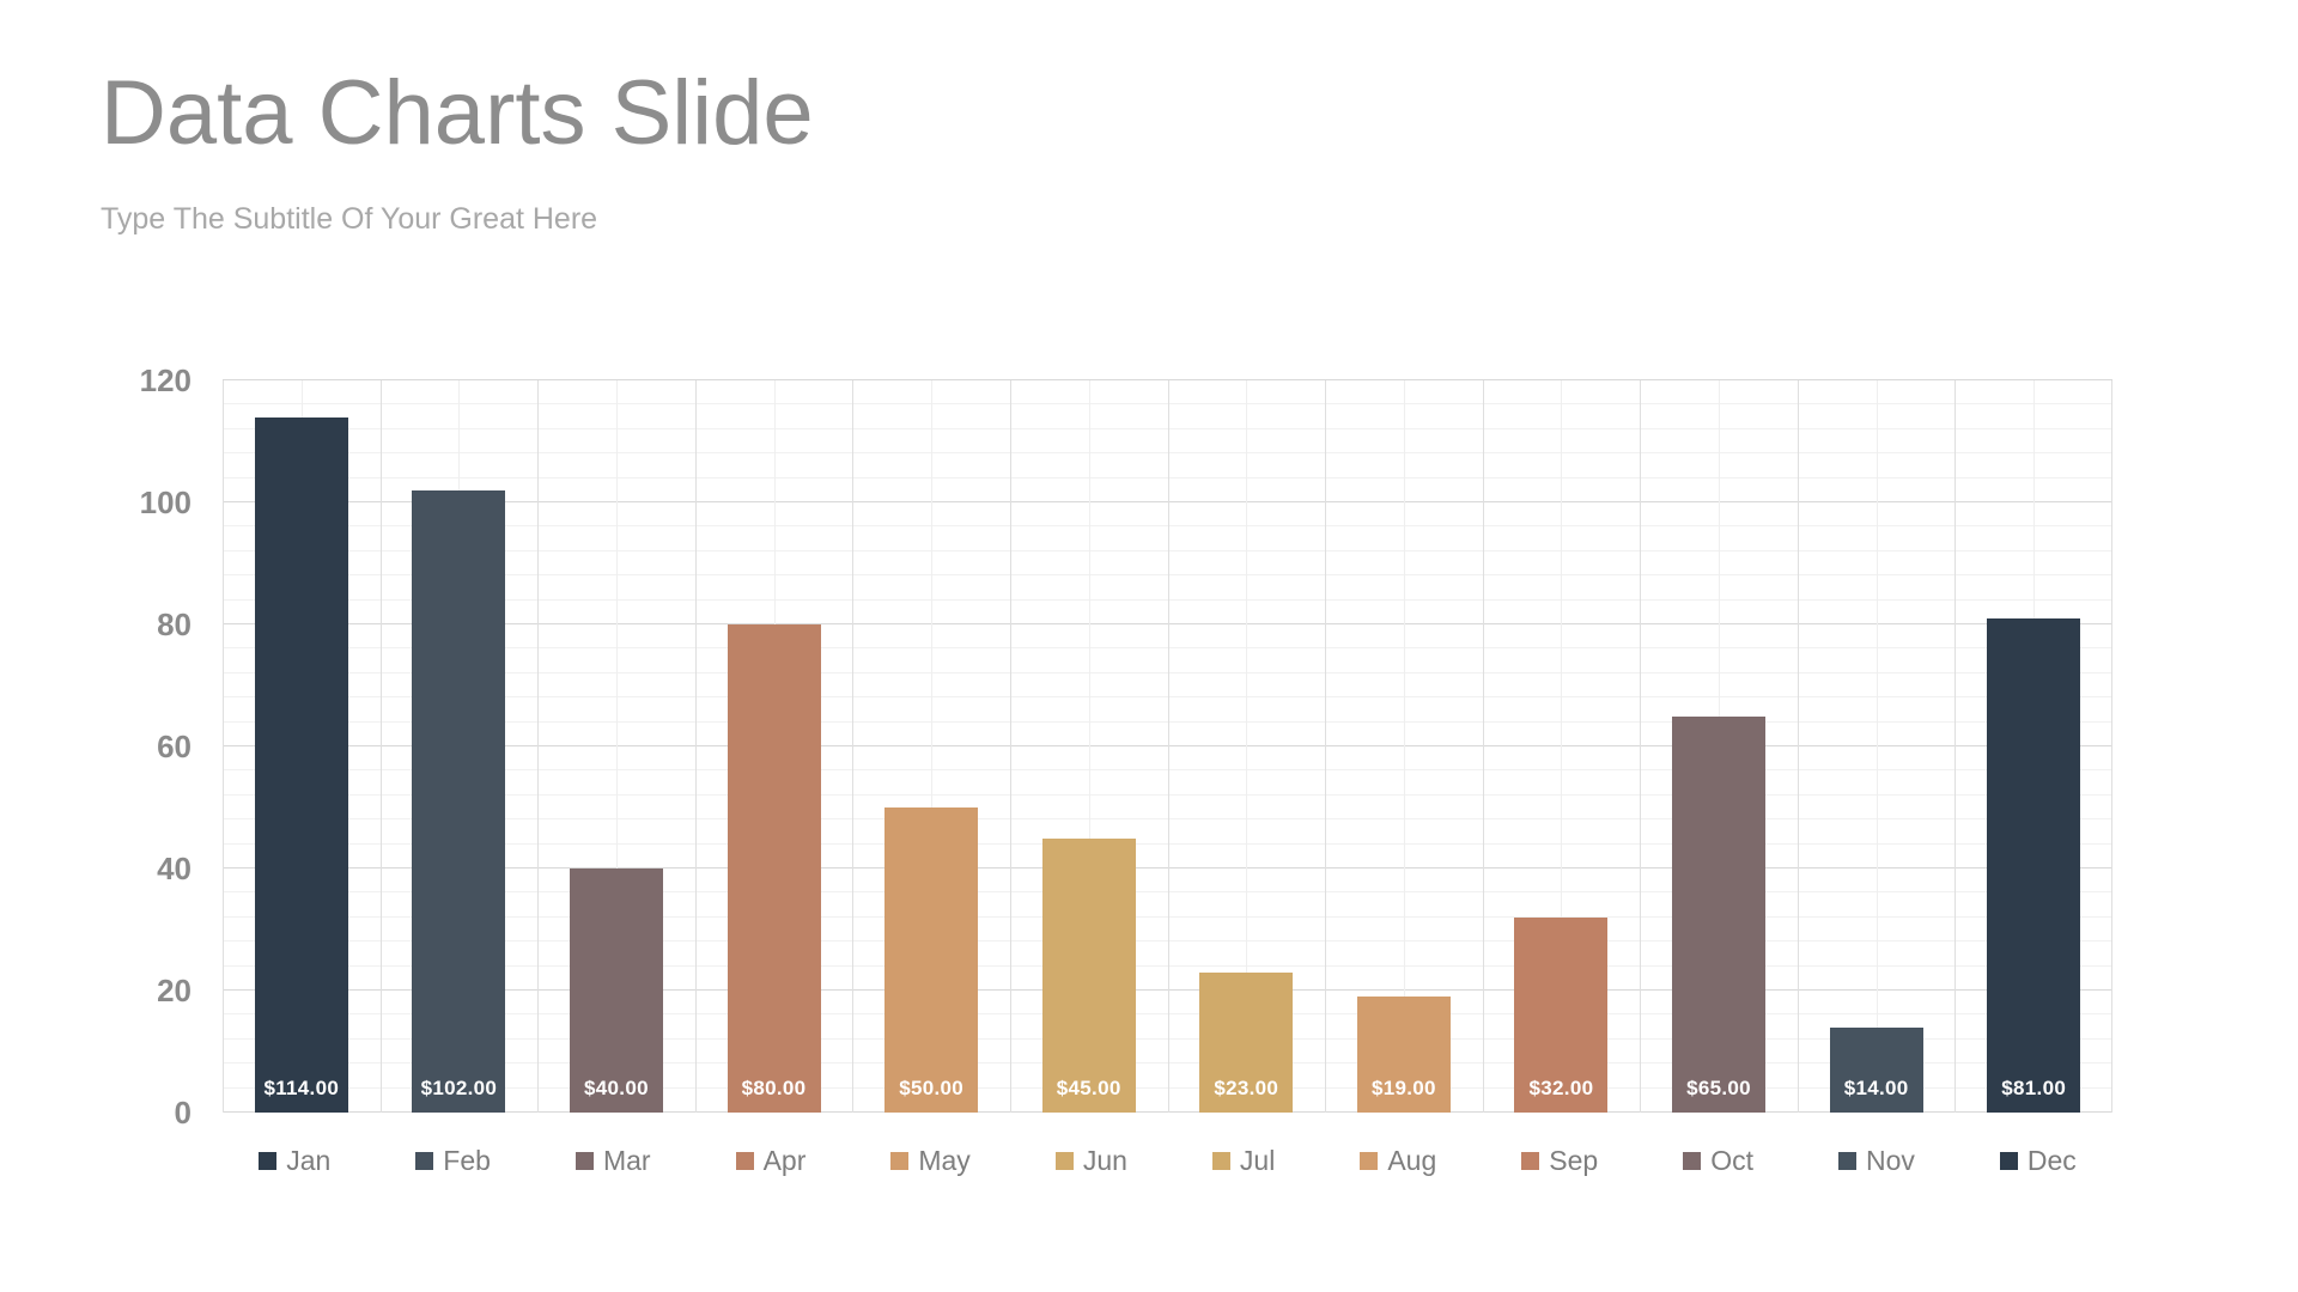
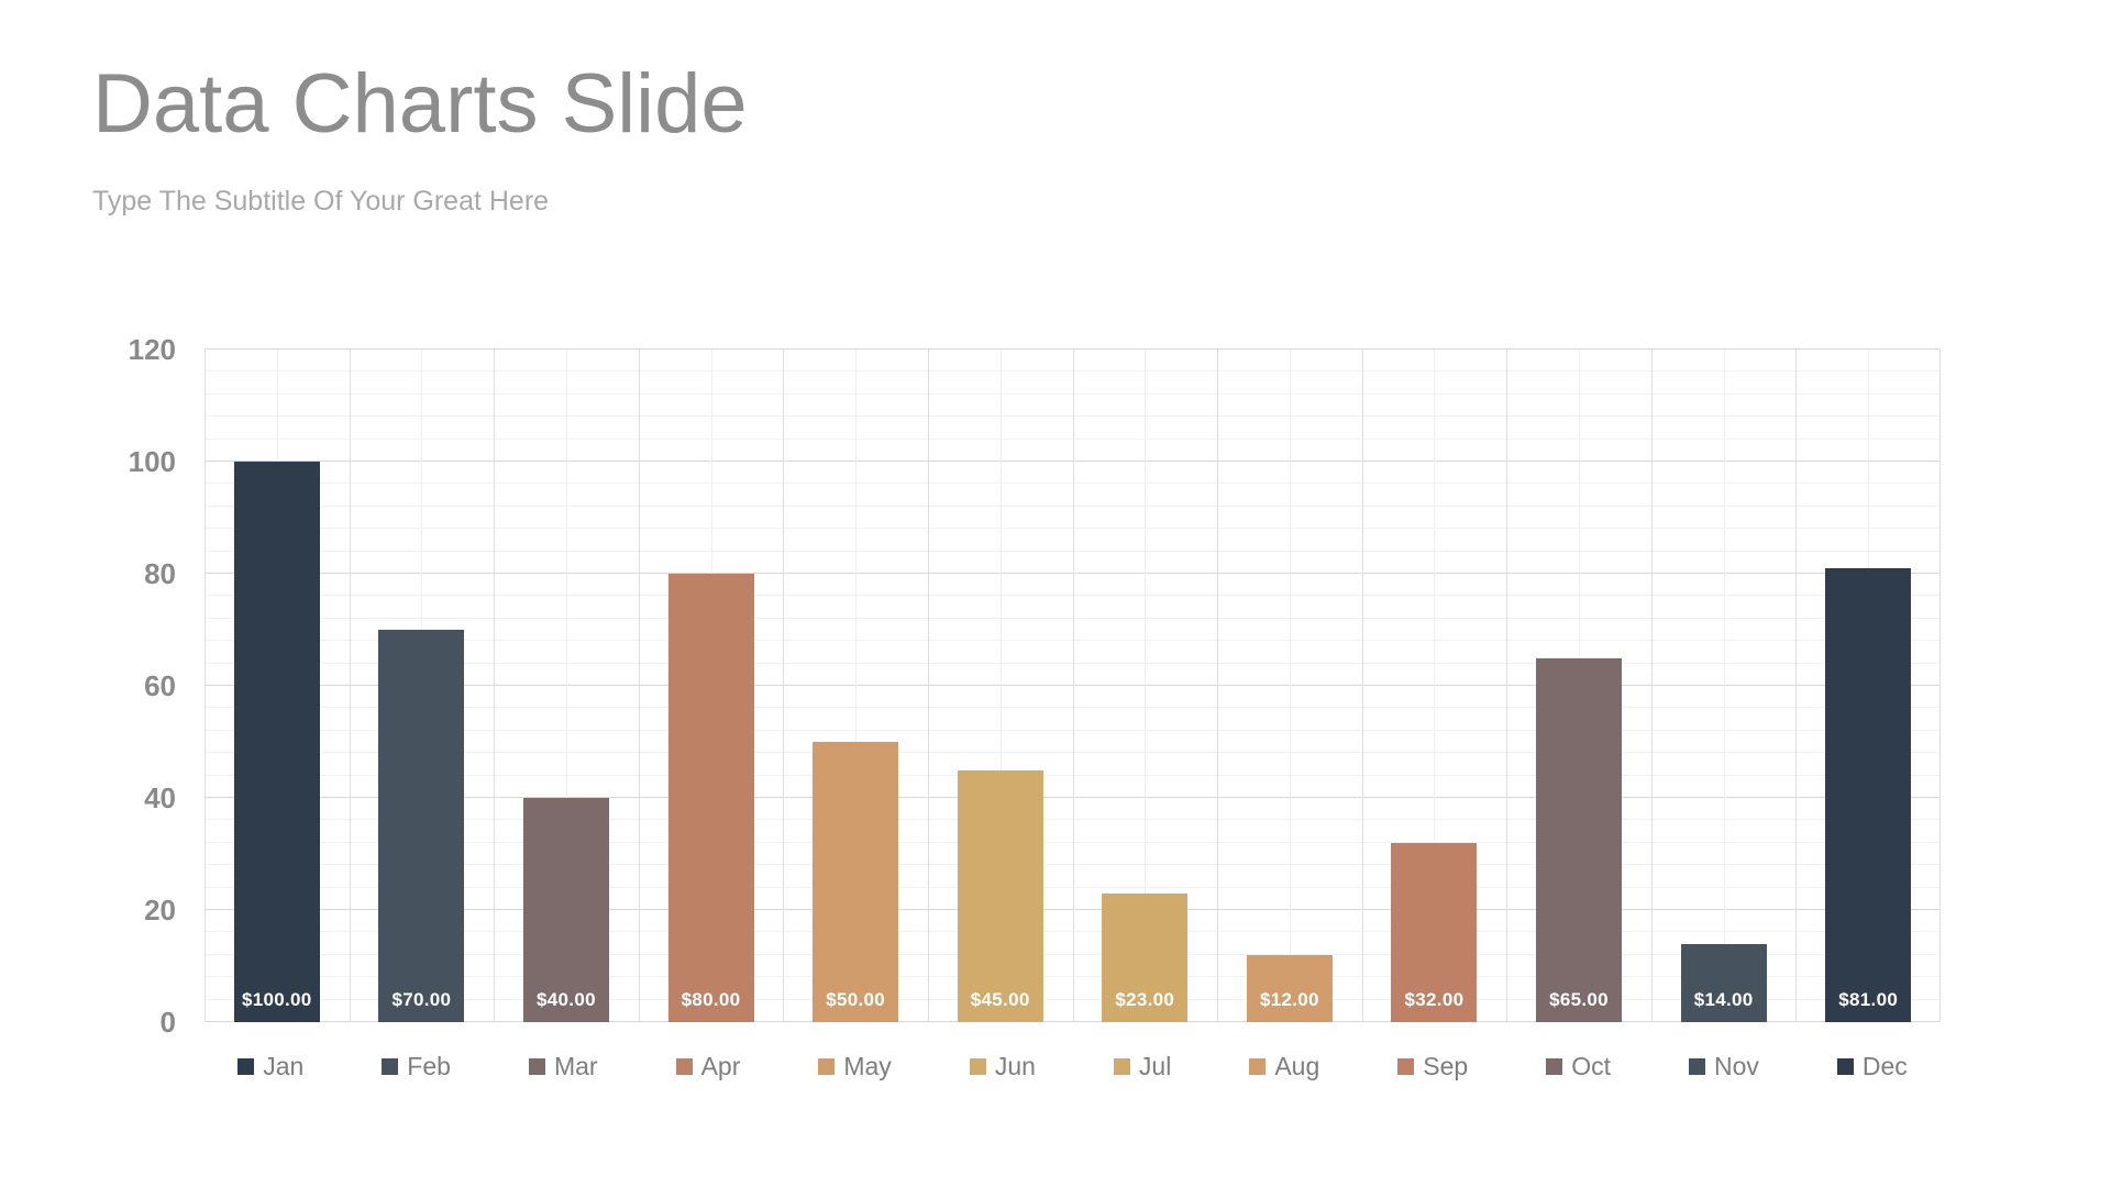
Jan: $114.00 -> $100.00
Feb: $102.00 -> $70.00
Aug: $19.00 -> $12.00
